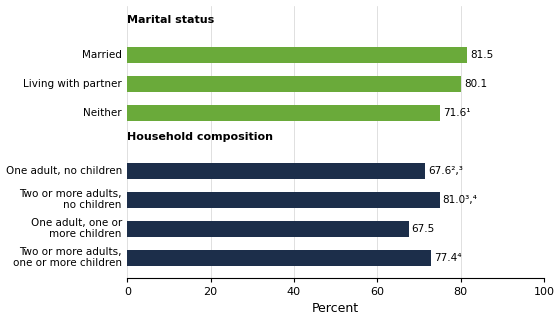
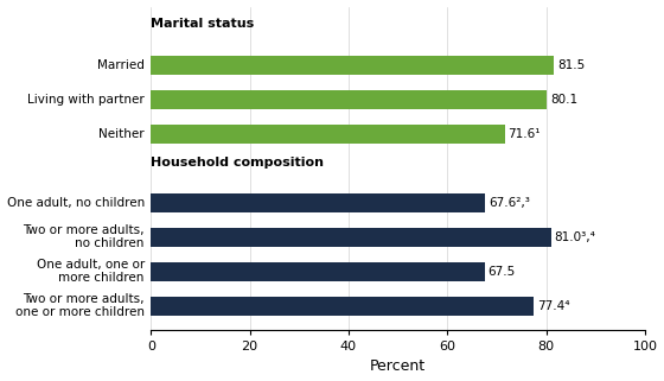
Neither: 75.0 -> 71.6
One adult, no children: 71.5 -> 67.6
Two or more adults, no children: 75.0 -> 81.0
Two or more adults, one or more children: 73.0 -> 77.4
